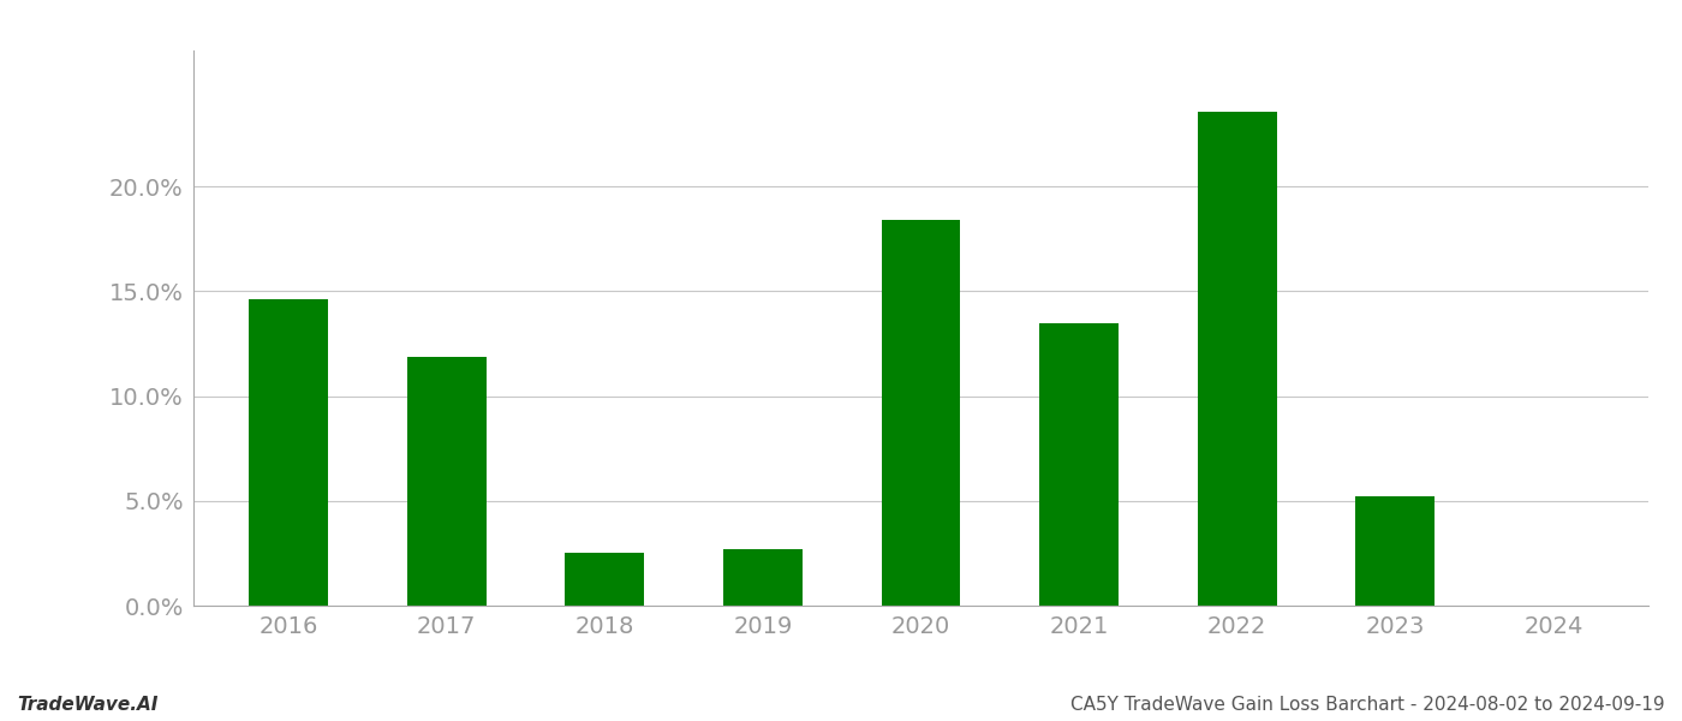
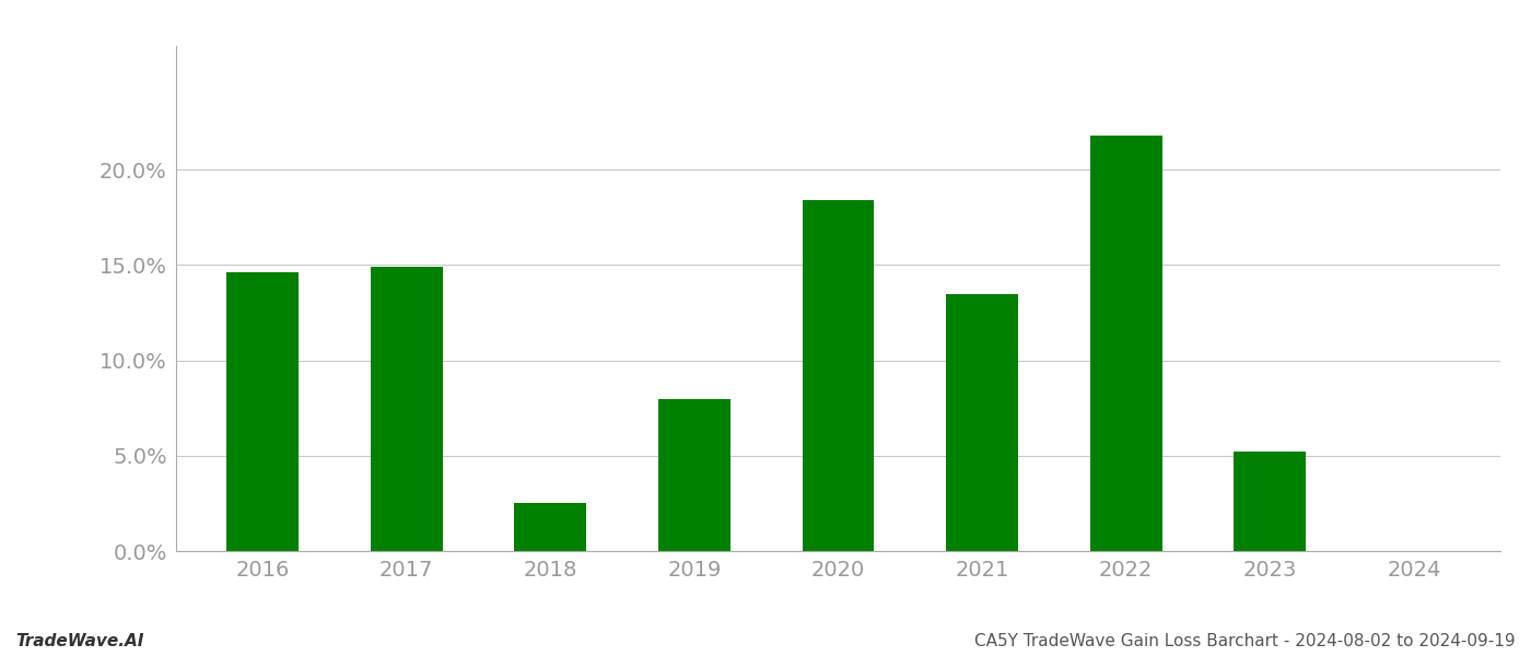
2017: 11.9% -> 14.9%
2019: 2.7% -> 8.0%
2022: 23.6% -> 21.8%
